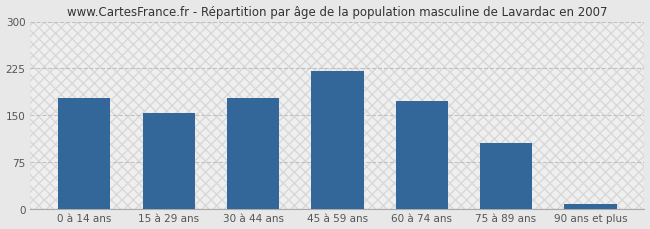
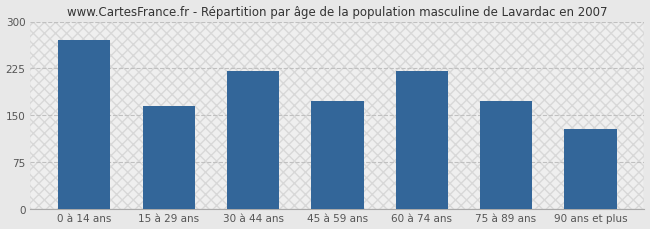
0 à 14 ans: 178 -> 270
15 à 29 ans: 154 -> 164
30 à 44 ans: 178 -> 220
45 à 59 ans: 221 -> 172
60 à 74 ans: 172 -> 220
75 à 89 ans: 105 -> 172
90 ans et plus: 8 -> 128
